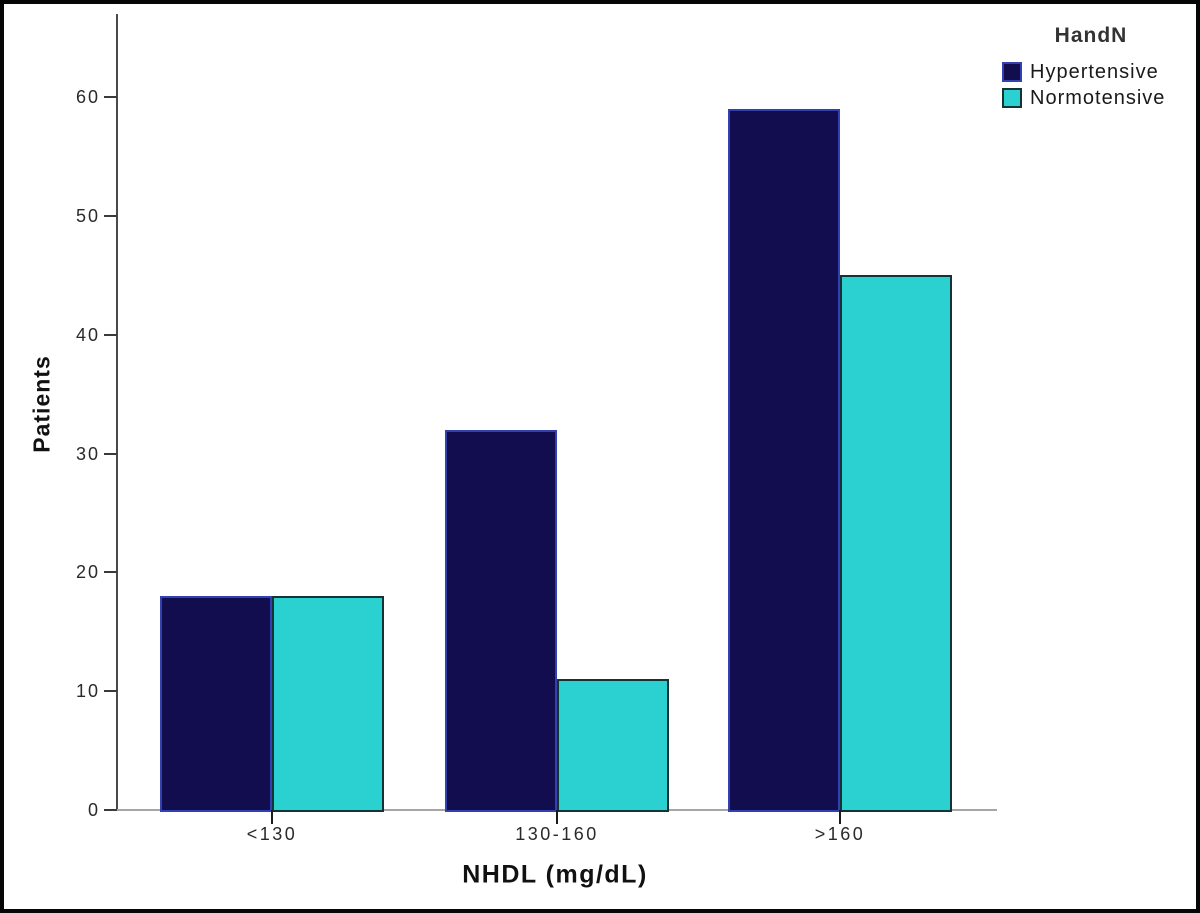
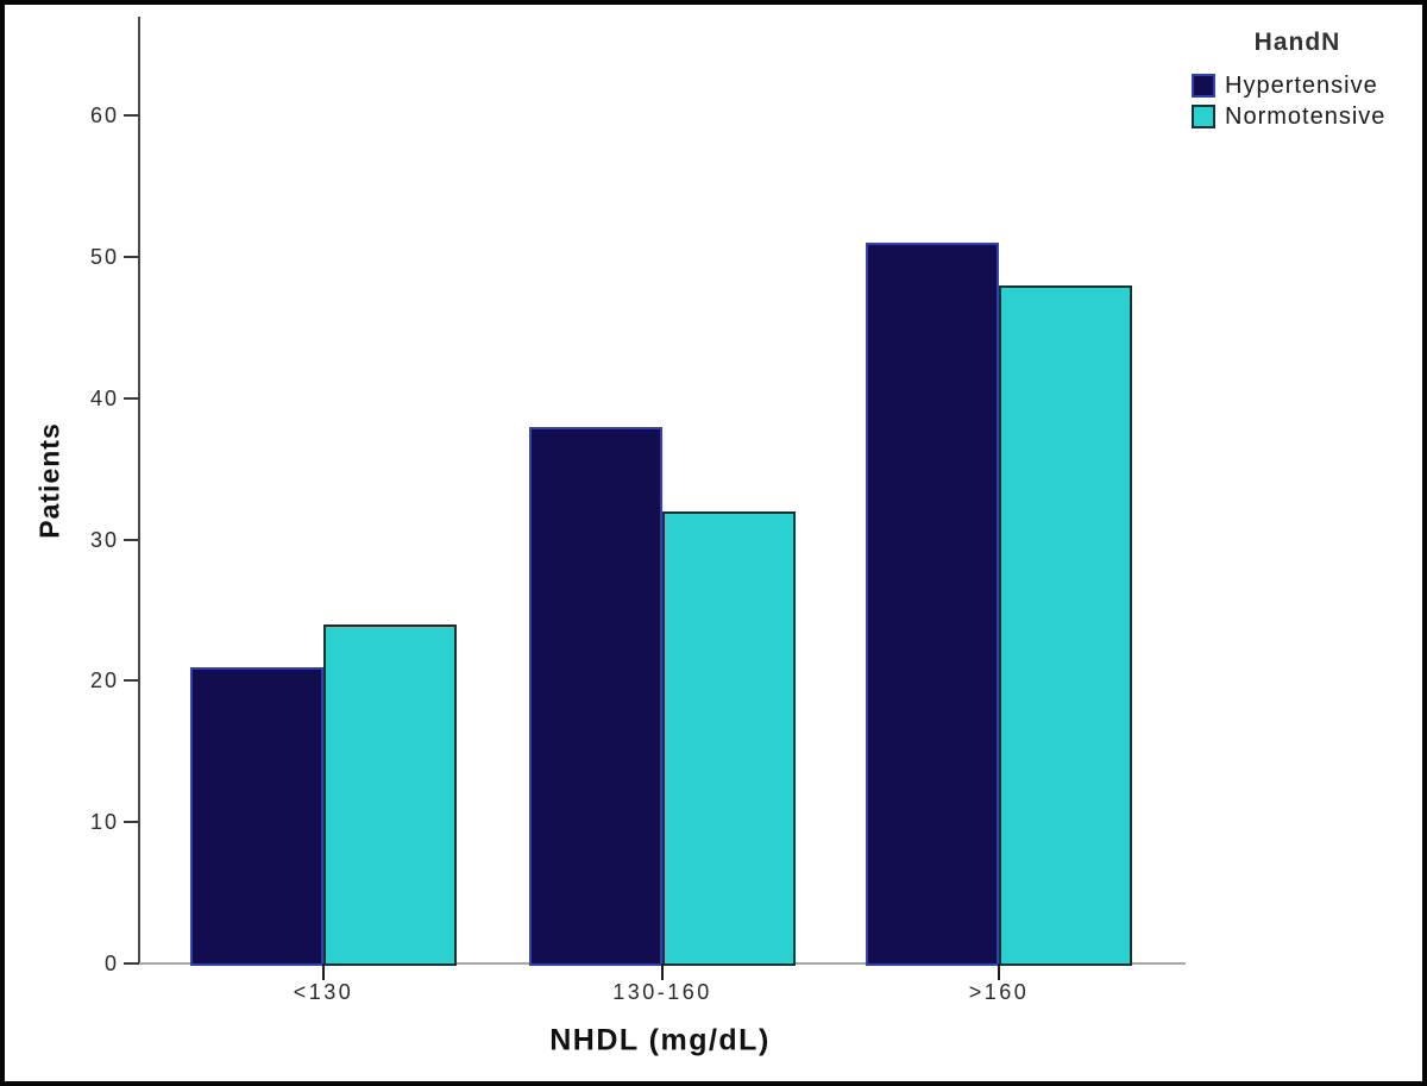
Hypertensive/<130: 18 -> 21
Normotensive/<130: 18 -> 24
Hypertensive/130-160: 32 -> 38
Normotensive/130-160: 11 -> 32
Hypertensive/>160: 59 -> 51
Normotensive/>160: 45 -> 48
